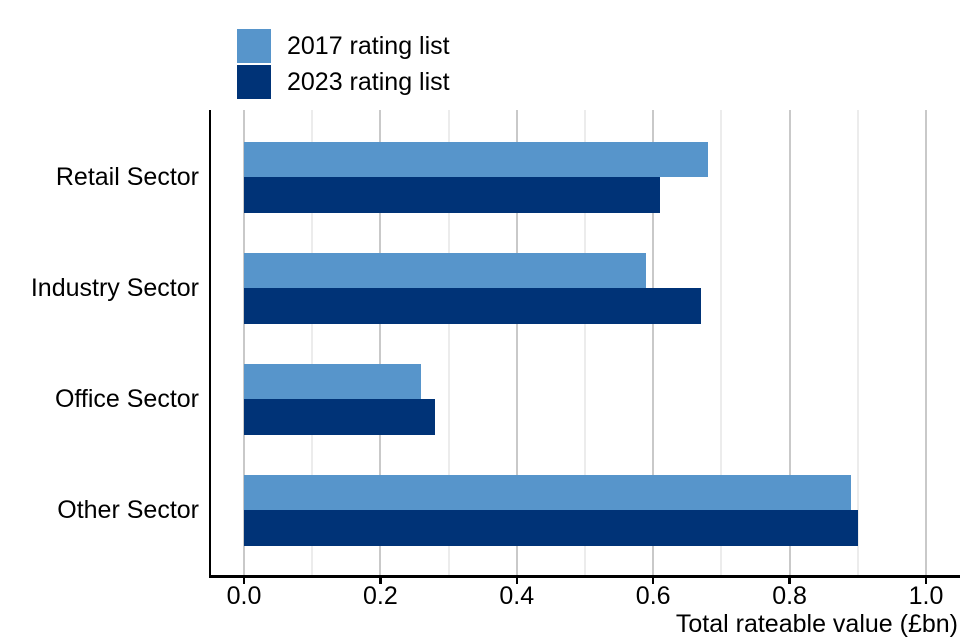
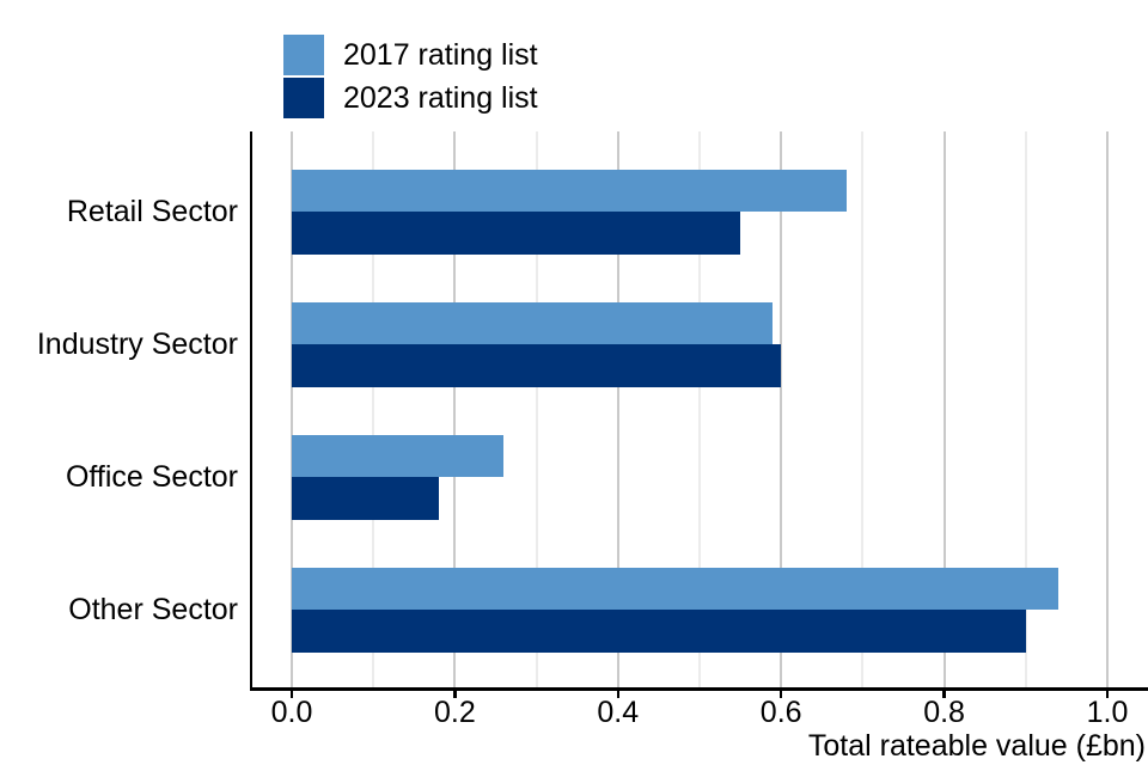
2023 rating list/Retail Sector: 0.61 -> 0.55
2023 rating list/Industry Sector: 0.67 -> 0.60
2023 rating list/Office Sector: 0.28 -> 0.18
2017 rating list/Other Sector: 0.89 -> 0.94
